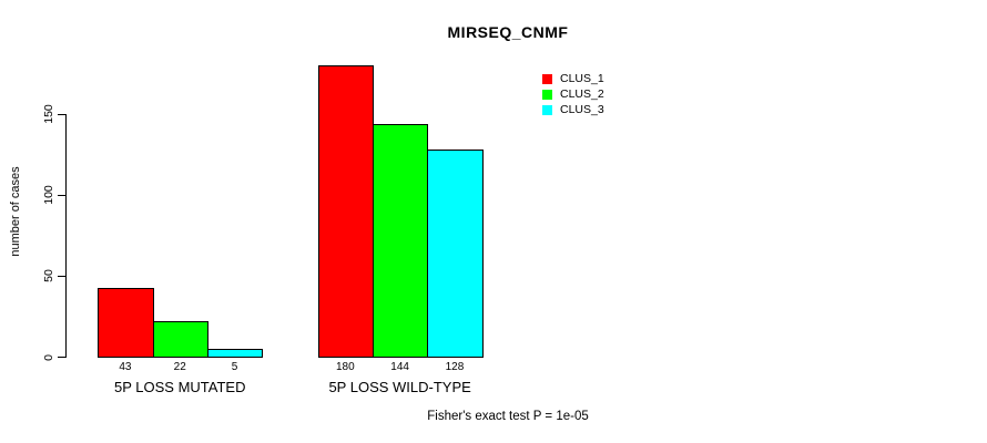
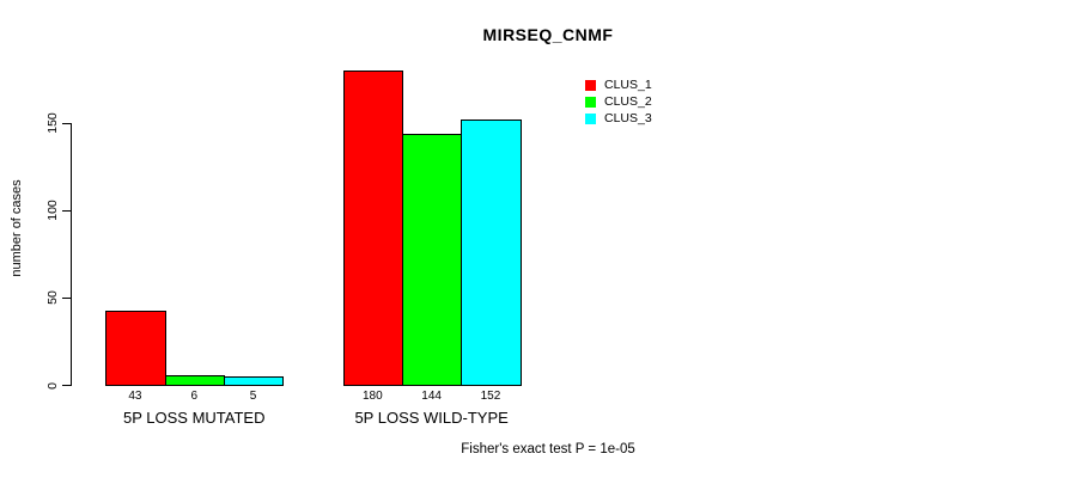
CLUS_2/5P LOSS MUTATED: 22 -> 6
CLUS_3/5P LOSS WILD-TYPE: 128 -> 152
